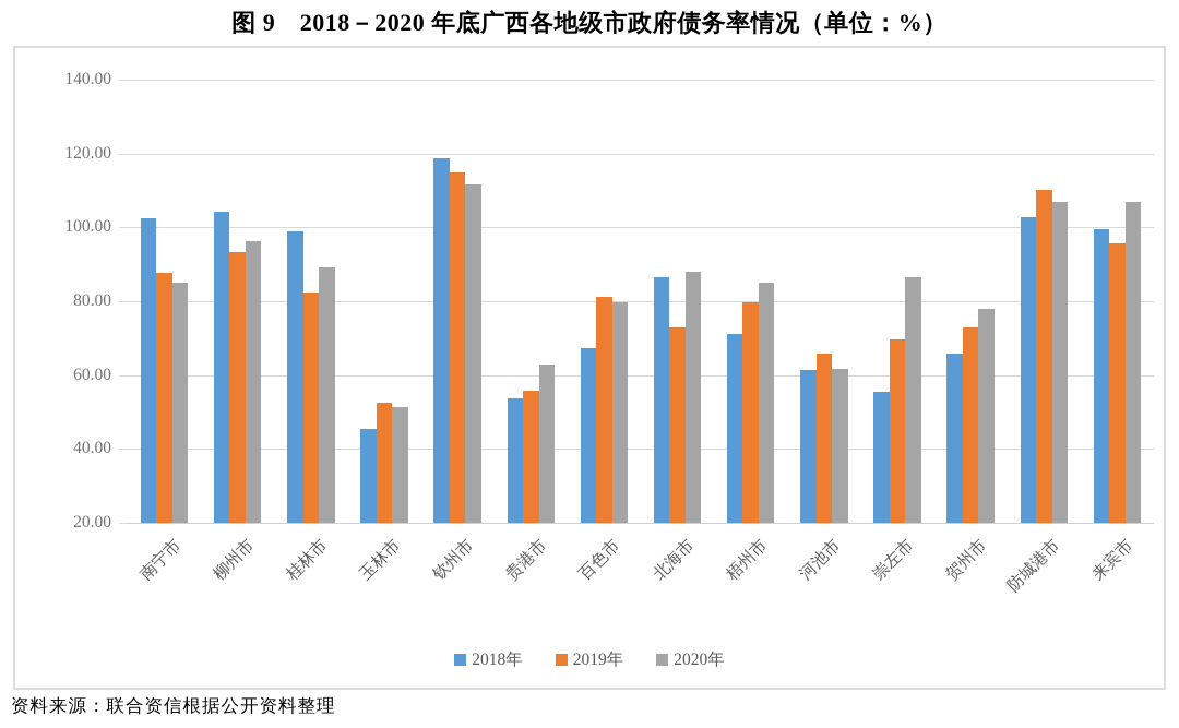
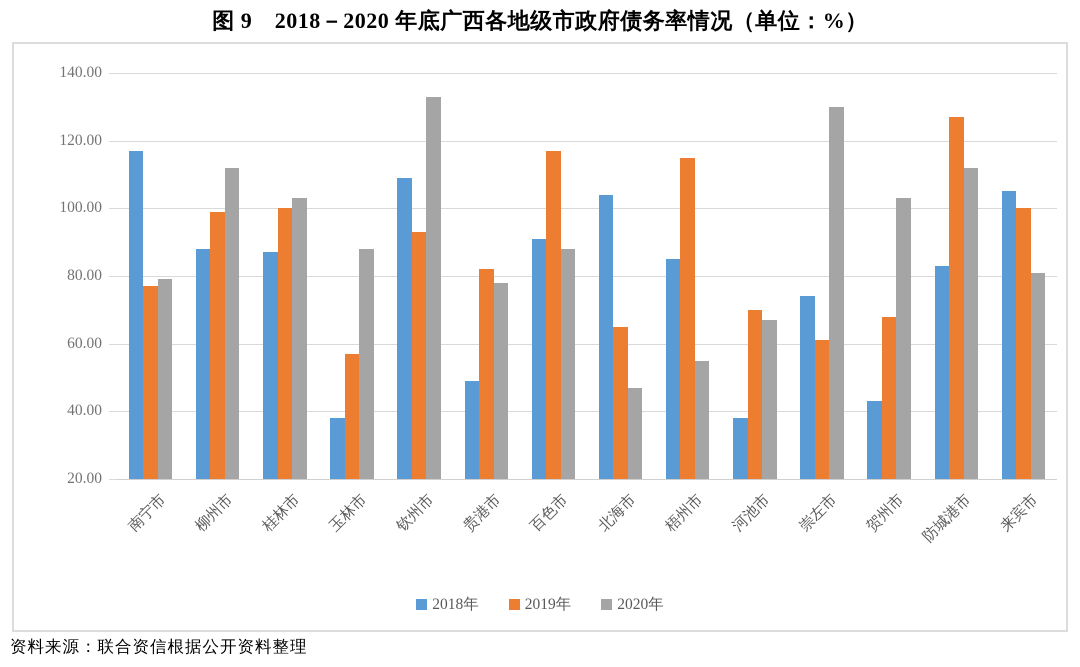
2018年/南宁市: 102 -> 117
2019年/南宁市: 88 -> 77
2020年/南宁市: 85 -> 79
2018年/柳州市: 104 -> 88
2019年/柳州市: 93 -> 99
2020年/柳州市: 96 -> 112
2018年/桂林市: 99 -> 87
2019年/桂林市: 82 -> 100
2020年/桂林市: 89 -> 103
2018年/玉林市: 45 -> 38
2019年/玉林市: 52 -> 57
2020年/玉林市: 51 -> 88
2018年/钦州市: 119 -> 109
2019年/钦州市: 115 -> 93
2020年/钦州市: 112 -> 133
2018年/贵港市: 54 -> 49
2019年/贵港市: 56 -> 82
2020年/贵港市: 63 -> 78
2018年/百色市: 67 -> 91
2019年/百色市: 81 -> 117
2020年/百色市: 80 -> 88
2018年/北海市: 87 -> 104
2019年/北海市: 73 -> 65
2020年/北海市: 88 -> 47
2018年/梧州市: 71 -> 85
2019年/梧州市: 80 -> 115
2020年/梧州市: 85 -> 55
2018年/河池市: 61 -> 38
2019年/河池市: 66 -> 70
2020年/河池市: 62 -> 67
2018年/崇左市: 55 -> 74
2019年/崇左市: 70 -> 61
2020年/崇左市: 87 -> 130
2018年/贺州市: 66 -> 43
2019年/贺州市: 73 -> 68
2020年/贺州市: 78 -> 103
2018年/防城港市: 103 -> 83
2019年/防城港市: 110 -> 127
2020年/防城港市: 107 -> 112
2018年/来宾市: 100 -> 105
2019年/来宾市: 96 -> 100
2020年/来宾市: 107 -> 81
